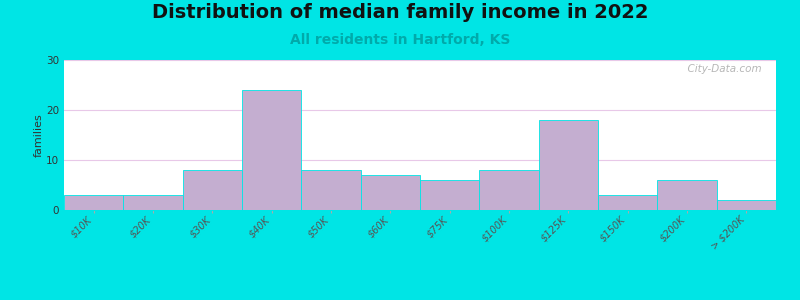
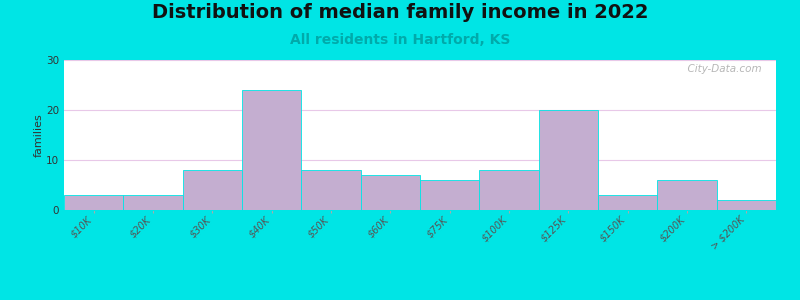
$125K: 18 -> 20
